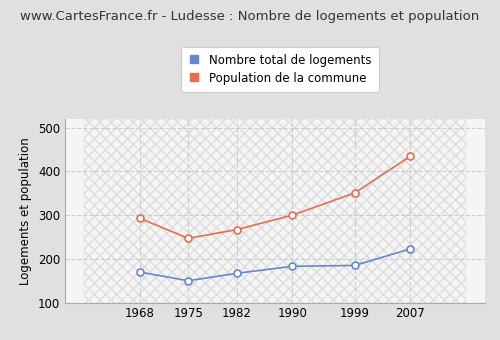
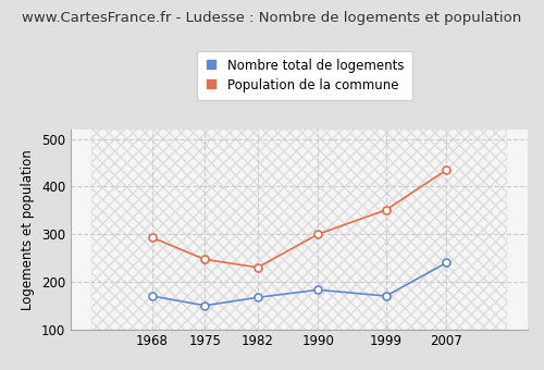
Population de la commune/1982: 267 -> 230
Nombre total de logements/1999: 185 -> 170
Nombre total de logements/2007: 223 -> 240
